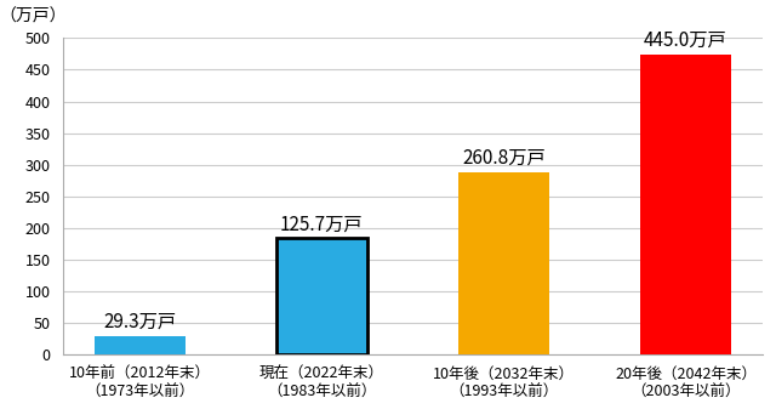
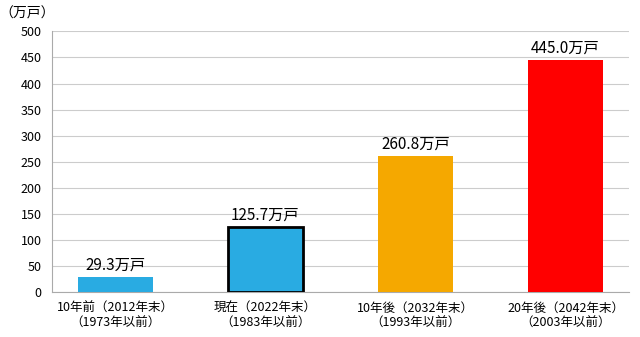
現在（2022年末） （1983年以前）: 184 -> 126
10年後（2032年末） （1993年以前）: 288 -> 261
20年後（2042年末） （2003年以前）: 474 -> 445
